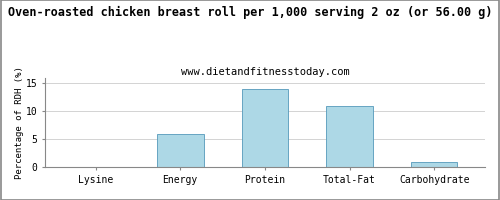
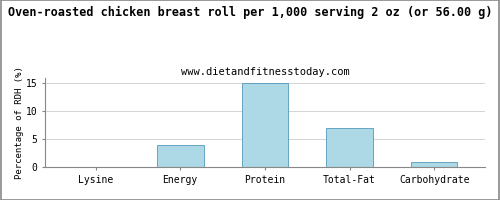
Energy: 6 -> 4
Protein: 14 -> 15
Total-Fat: 11 -> 7
